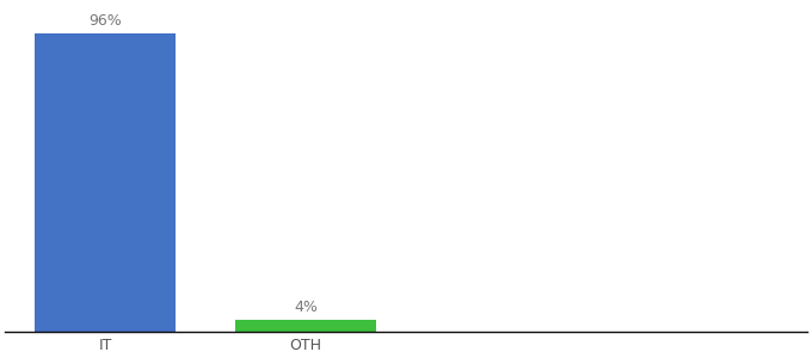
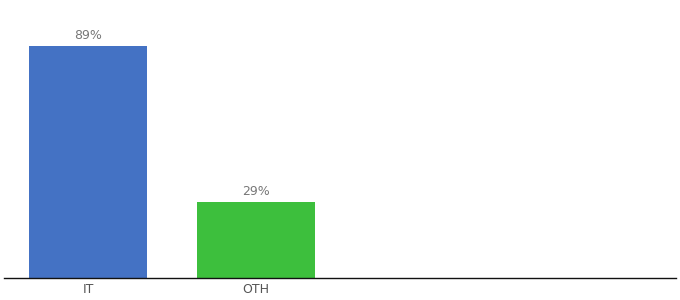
IT: 96% -> 89%
OTH: 4% -> 29%
